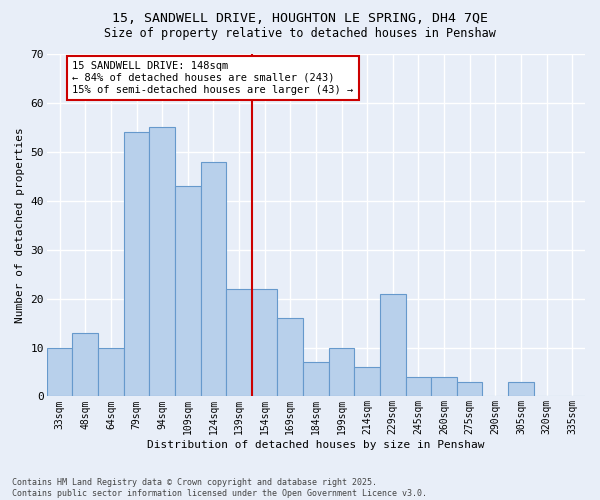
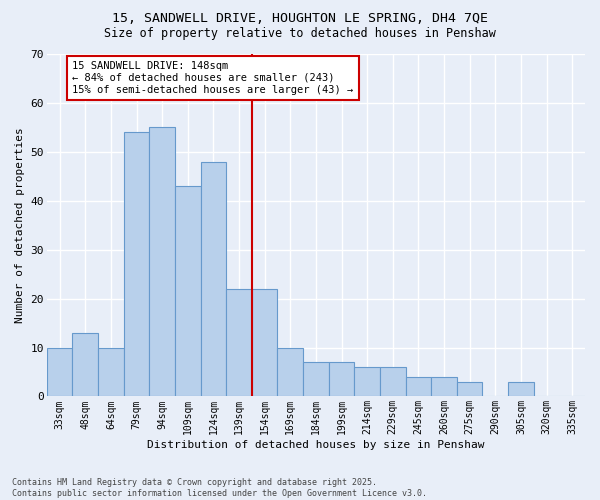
169sqm: 16 -> 10
199sqm: 10 -> 7
229sqm: 21 -> 6
